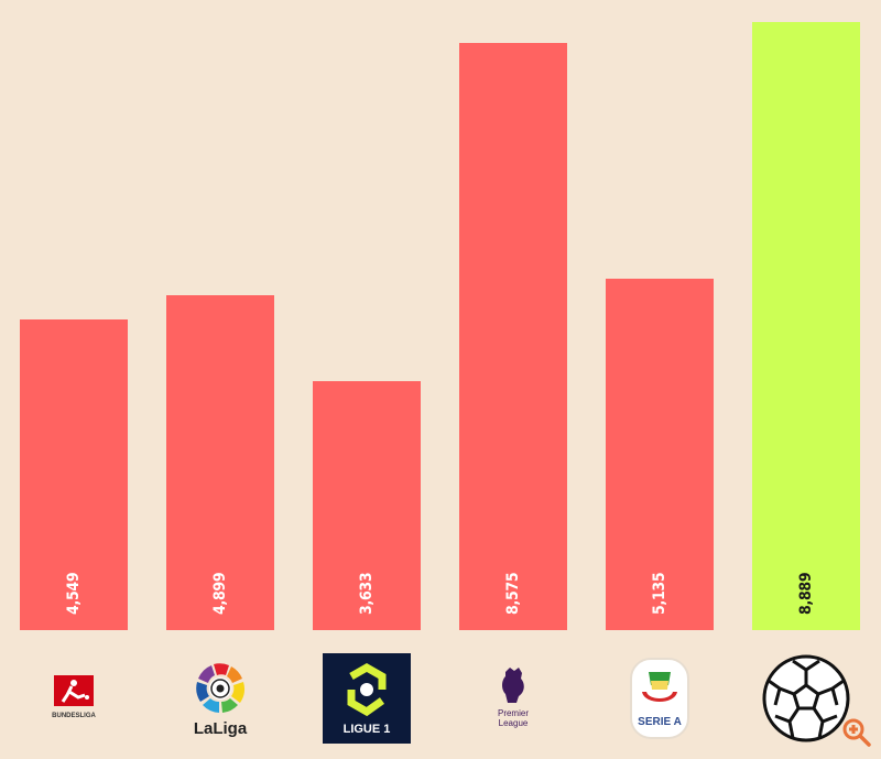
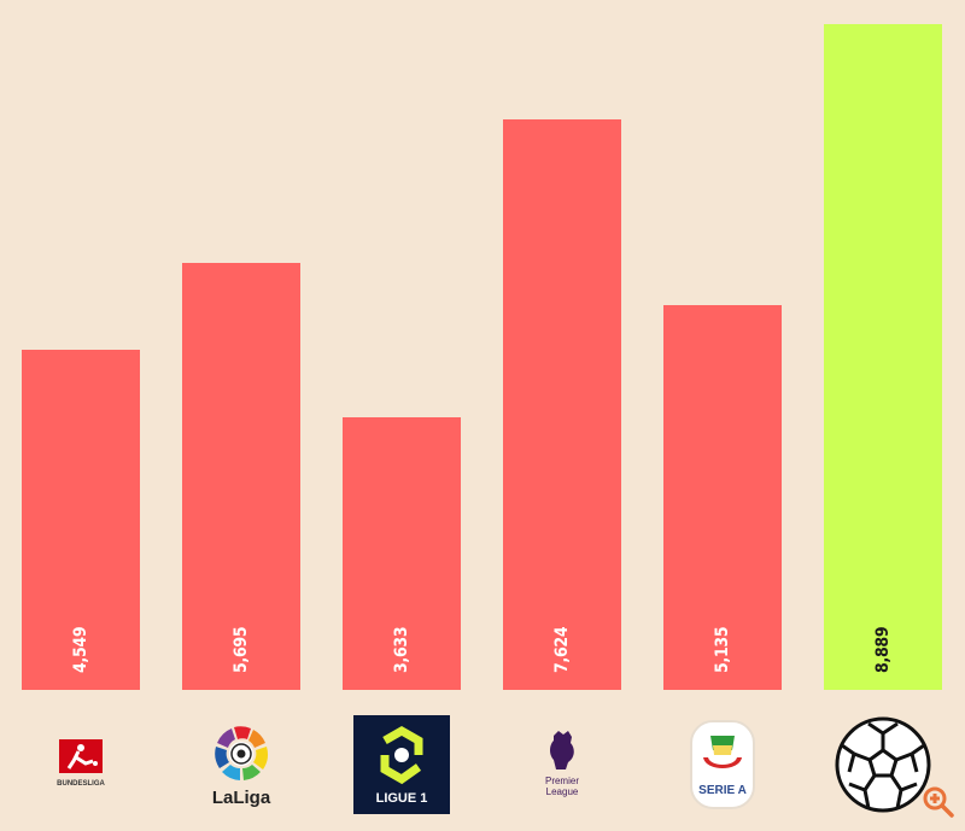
LaLiga: 4,899 -> 5,695
Premier League: 8,575 -> 7,624
